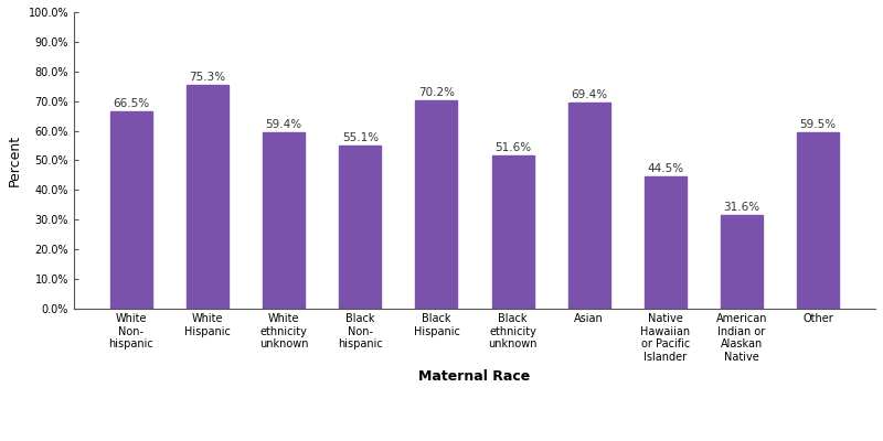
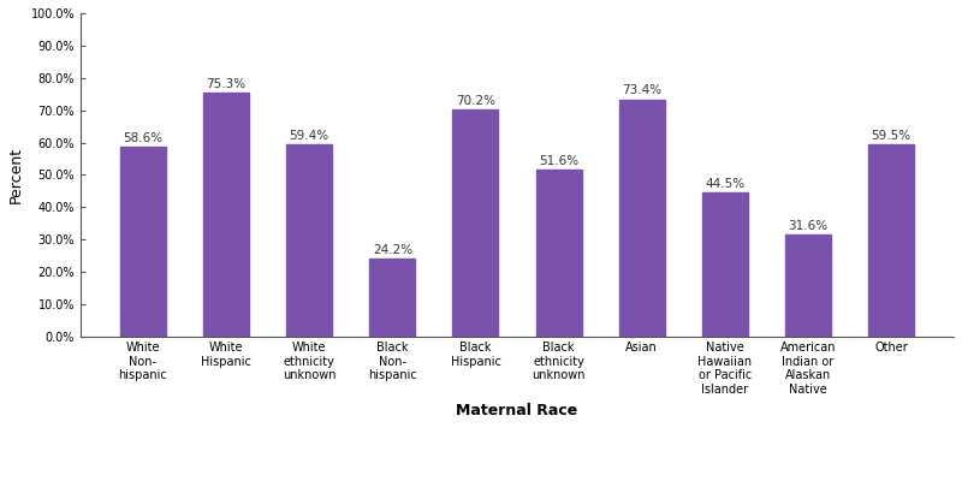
White Non- hispanic: 66.5% -> 58.6%
Black Non- hispanic: 55.1% -> 24.2%
Asian: 69.4% -> 73.4%
